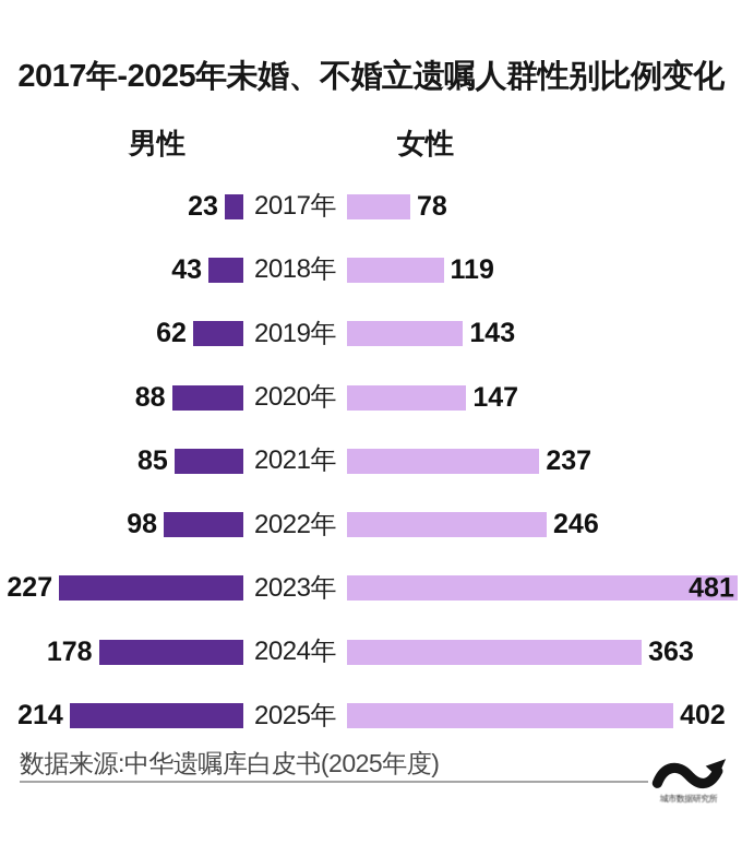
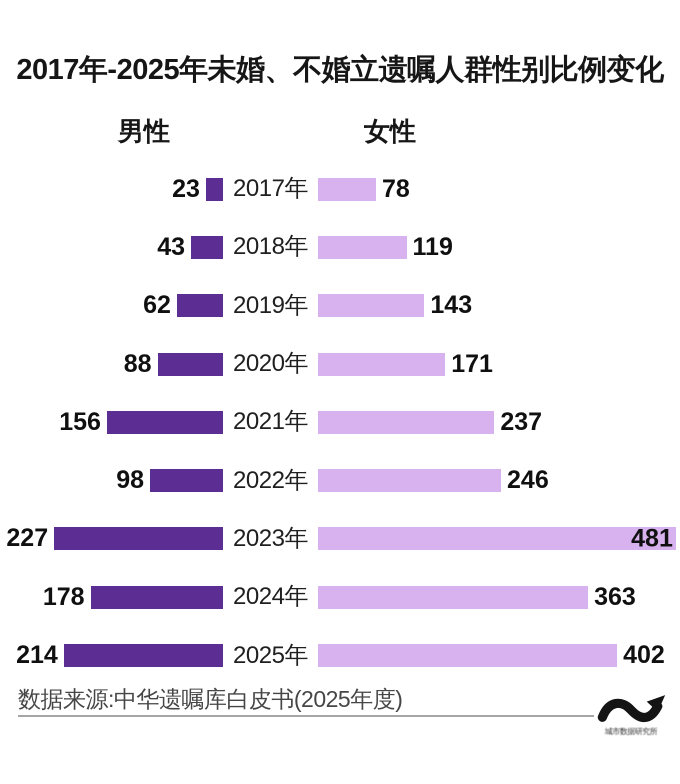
女性/2020年: 147 -> 171
男性/2021年: 85 -> 156
